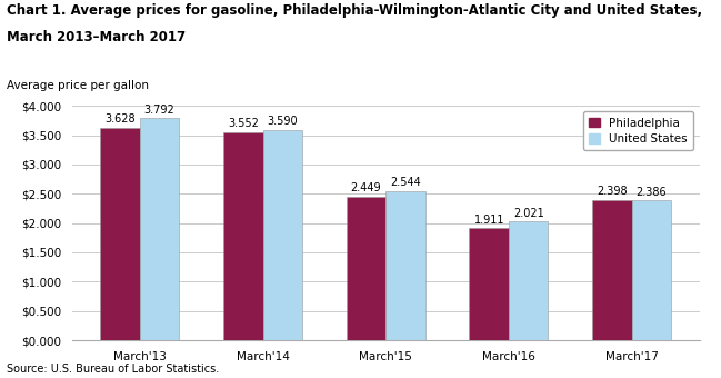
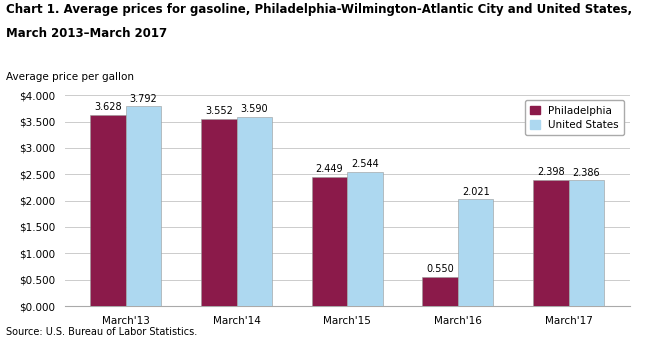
Philadelphia/March'16: 1.911 -> 0.550
